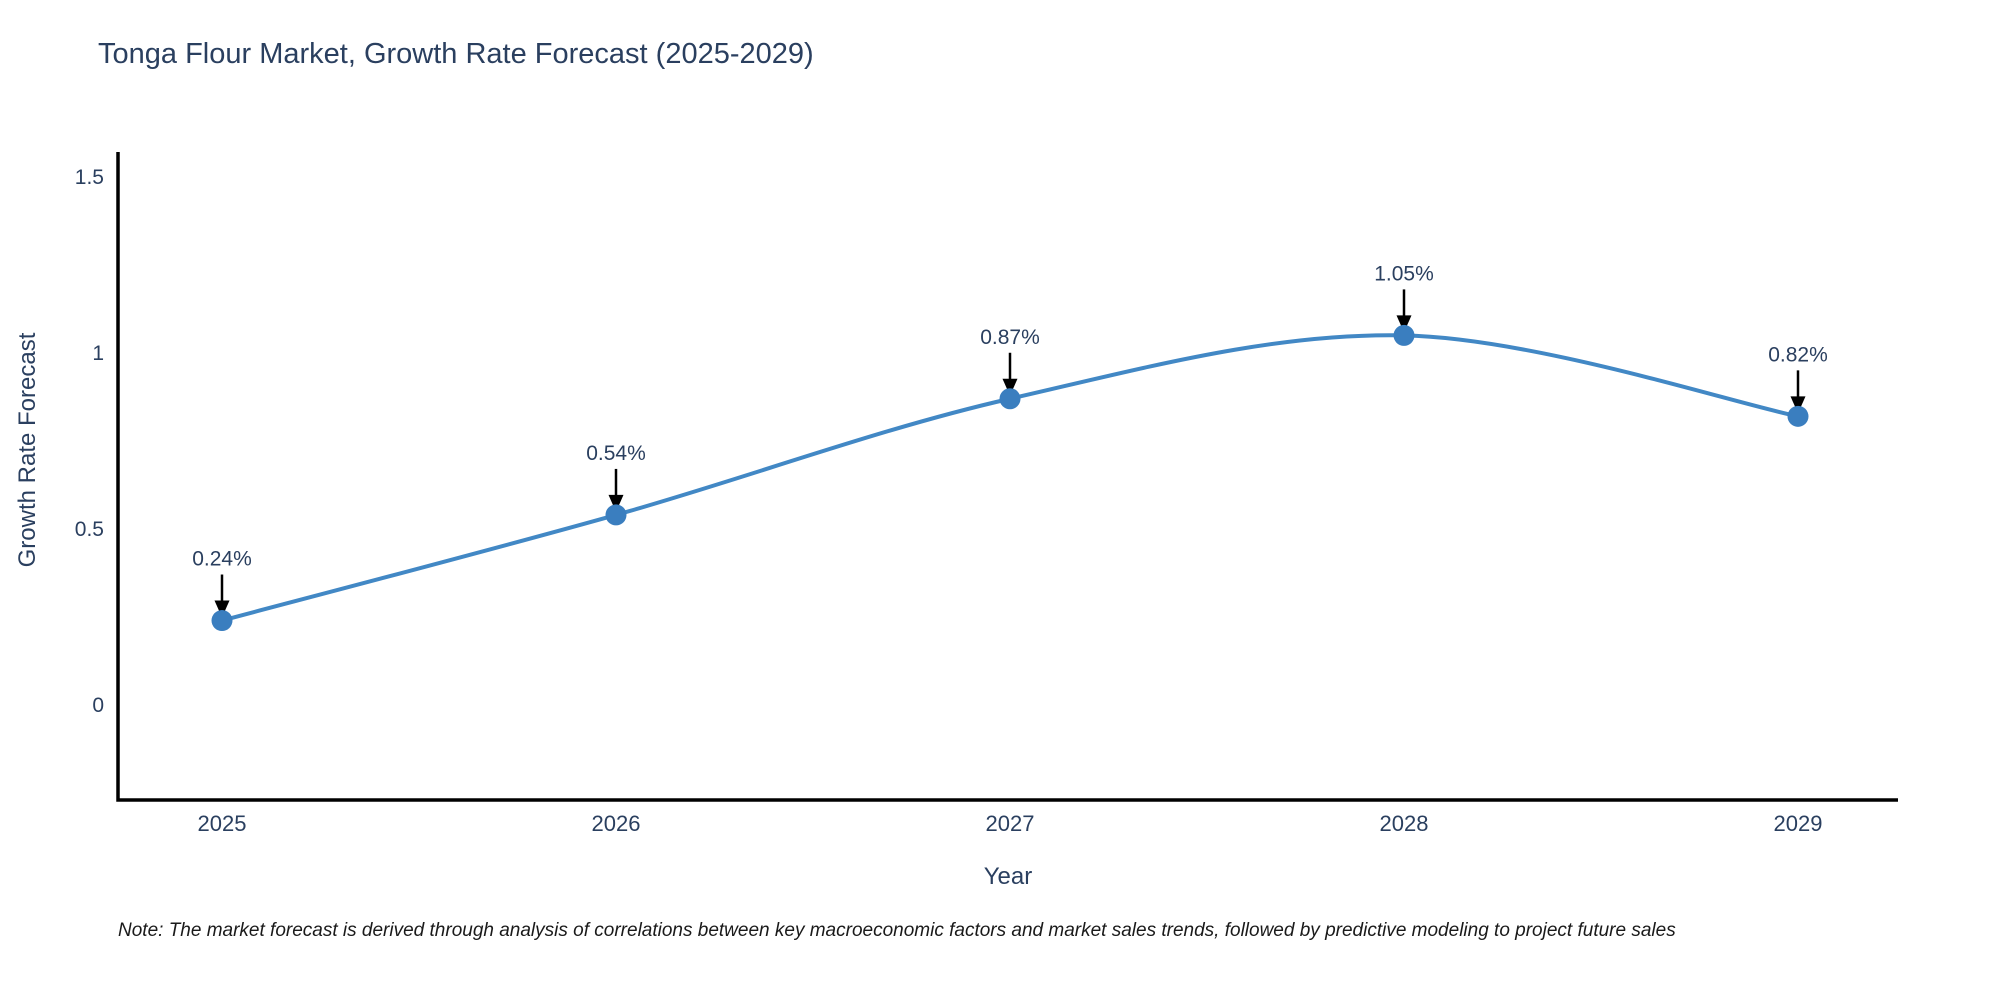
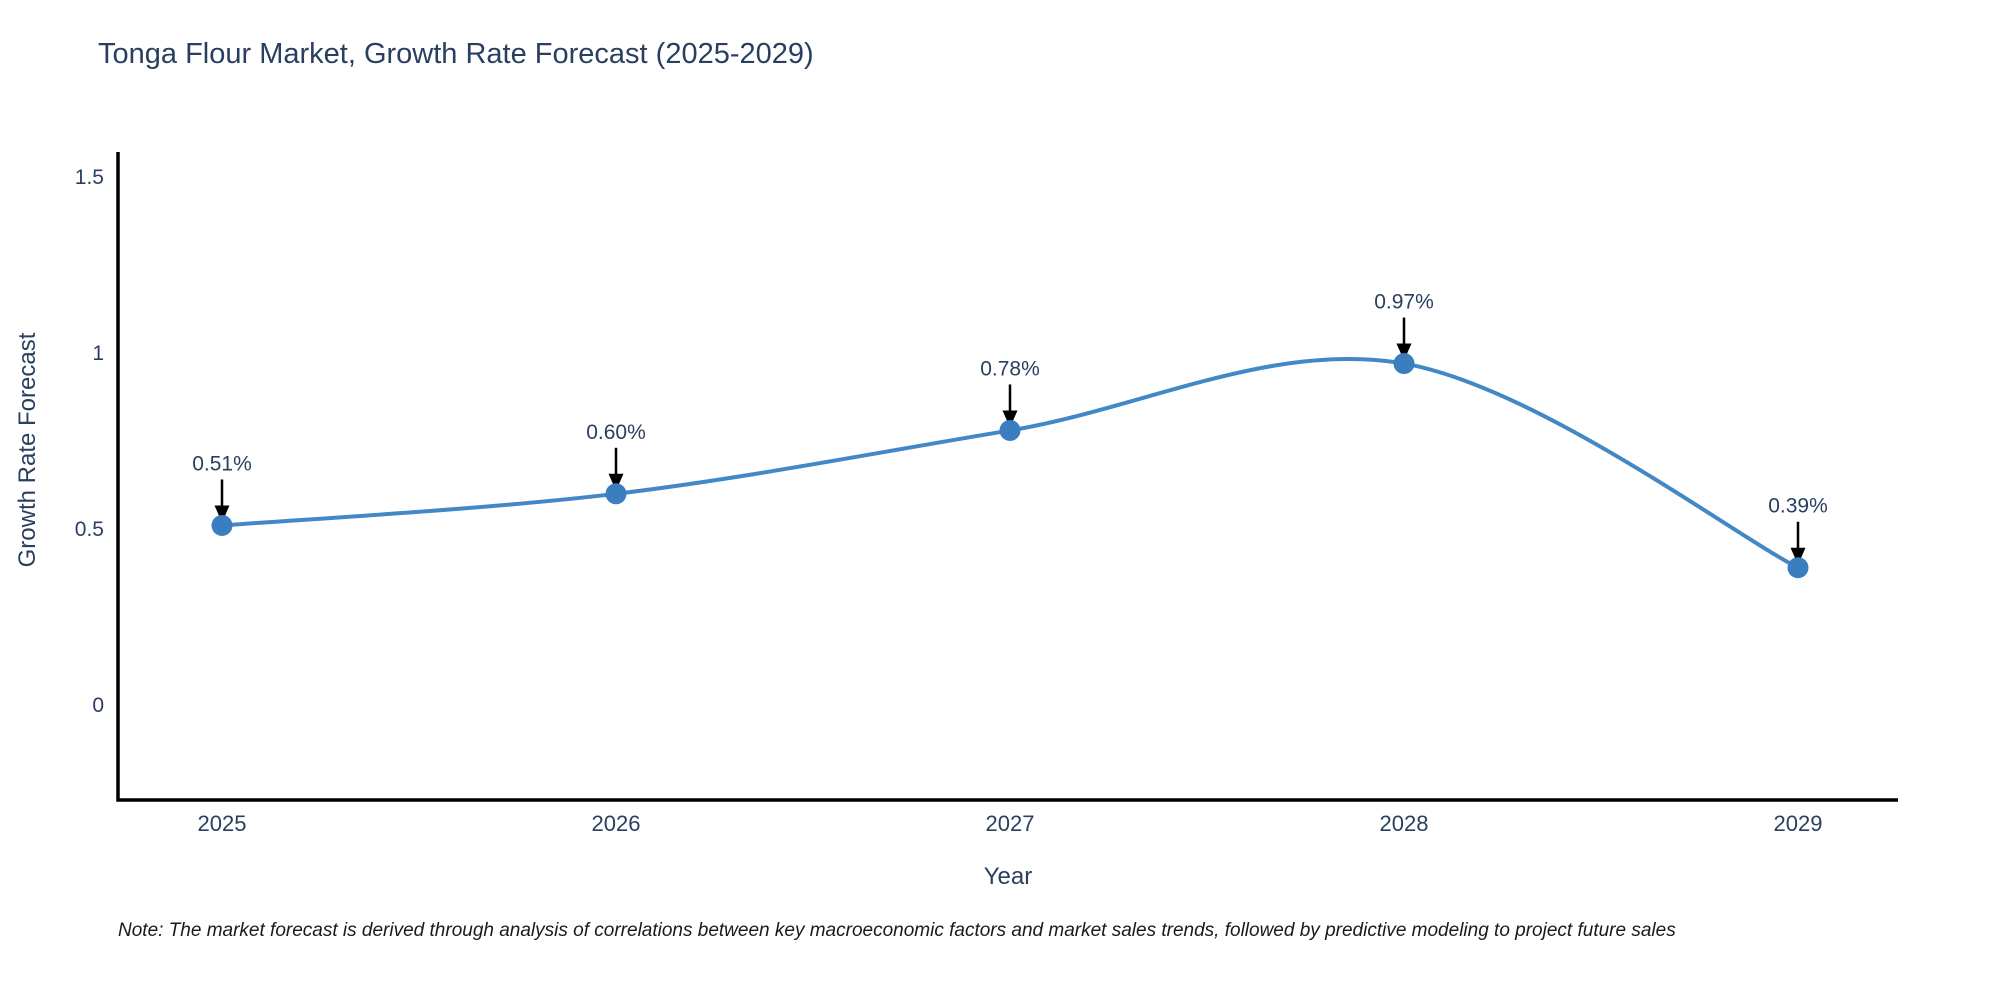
2025: 0.24% -> 0.51%
2026: 0.54% -> 0.60%
2027: 0.87% -> 0.78%
2028: 1.05% -> 0.97%
2029: 0.82% -> 0.39%
